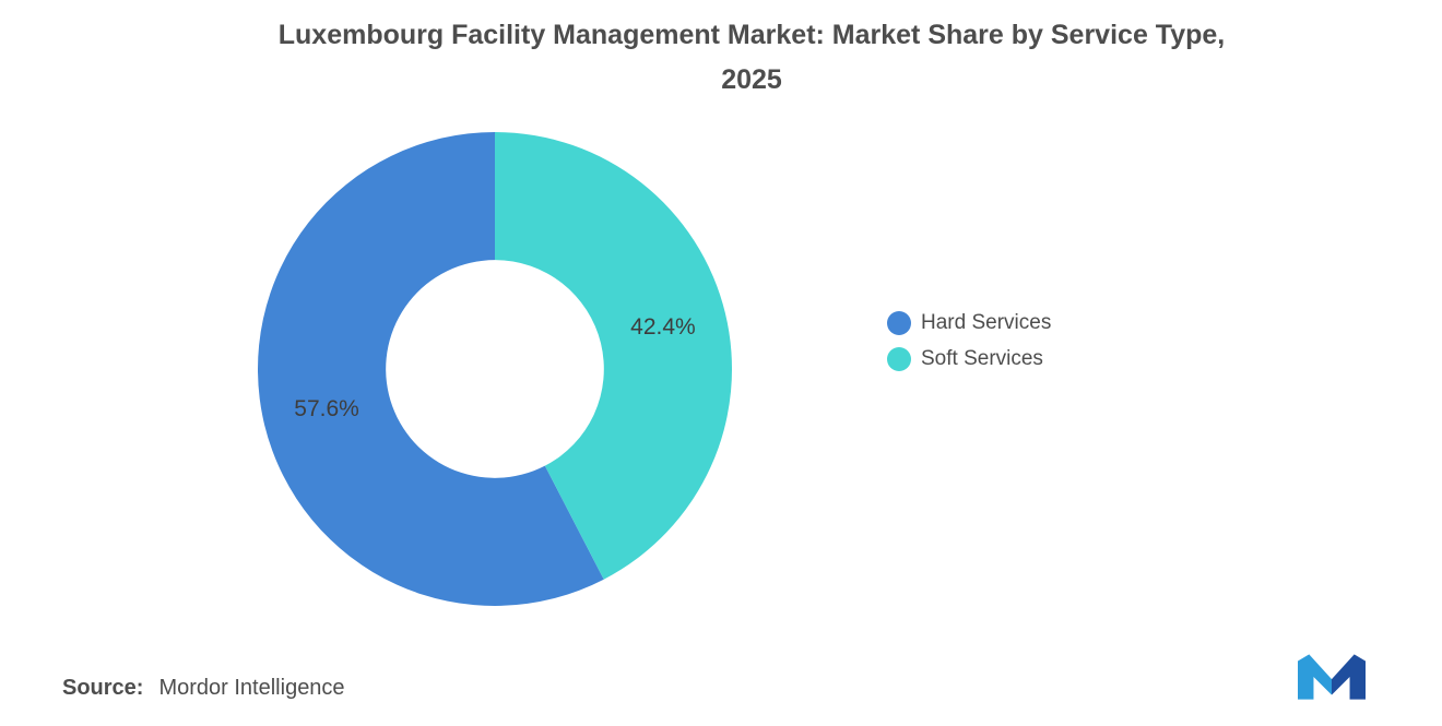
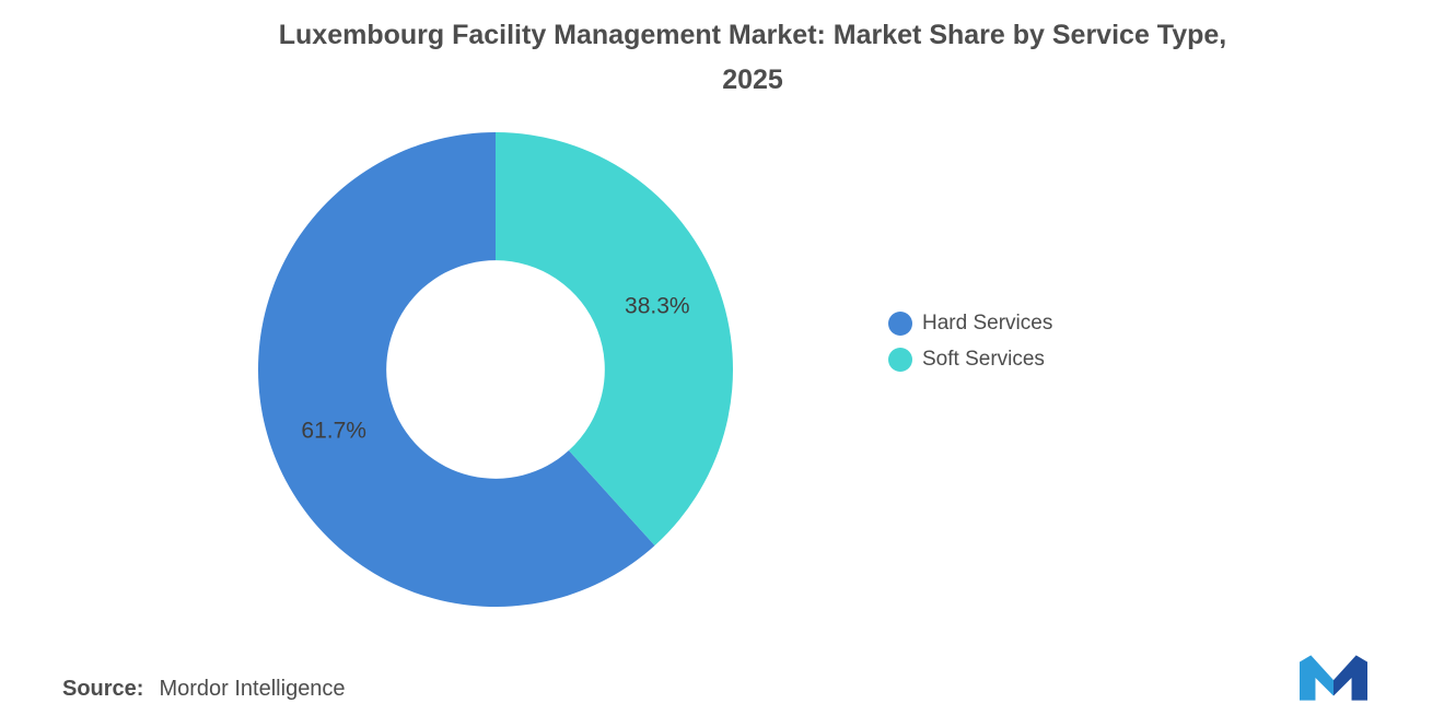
Hard Services: 57.6% -> 61.7%
Soft Services: 42.4% -> 38.3%
